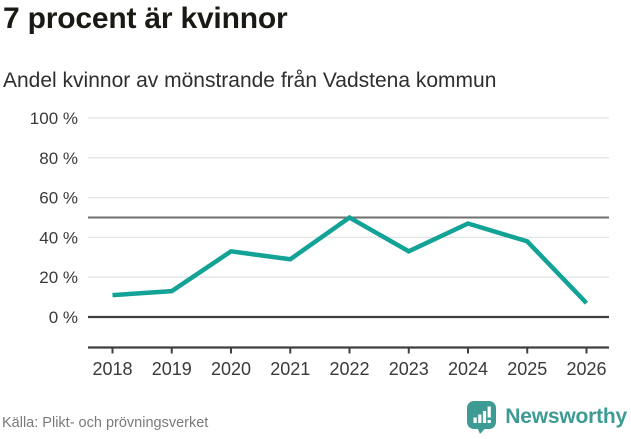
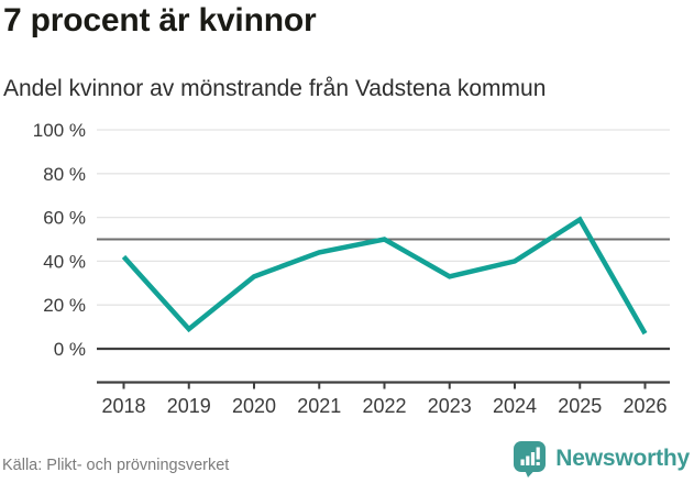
2018: 11% -> 42%
2019: 13% -> 9%
2021: 29% -> 44%
2024: 47% -> 40%
2025: 38% -> 59%
